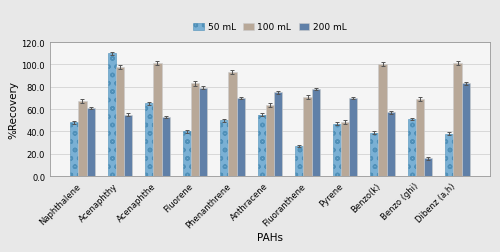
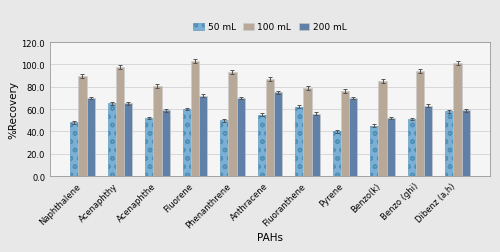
100 mL/Naphthalene: 67 -> 90
200 mL/Naphthalene: 61 -> 70
50 mL/Acenaphthy: 110 -> 65
200 mL/Acenaphthy: 55 -> 65
50 mL/Acenaphthe: 65 -> 52
100 mL/Acenaphthe: 101 -> 81
200 mL/Acenaphthe: 53 -> 59
50 mL/Fluorene: 40 -> 60
100 mL/Fluorene: 83 -> 103
200 mL/Fluorene: 79 -> 72
100 mL/Anthracene: 64 -> 87
50 mL/Fluoranthene: 27 -> 62
100 mL/Fluoranthene: 71 -> 79
200 mL/Fluoranthene: 78 -> 56
50 mL/Pyrene: 47 -> 40
100 mL/Pyrene: 48 -> 76
50 mL/Benzo(k): 39 -> 45
100 mL/Benzo(k): 100 -> 85
200 mL/Benzo(k): 57 -> 52
100 mL/Benzo (ghi): 69 -> 94
200 mL/Benzo (ghi): 16 -> 63
50 mL/Dibenz (a,h): 38 -> 58
200 mL/Dibenz (a,h): 83 -> 59
